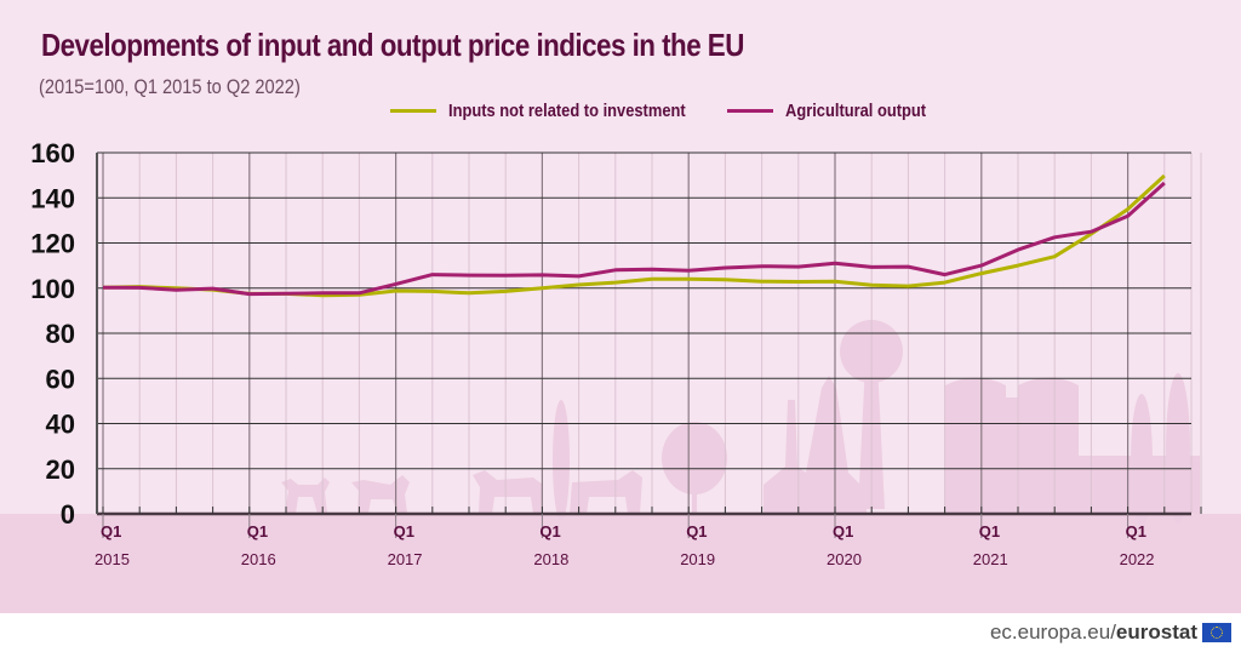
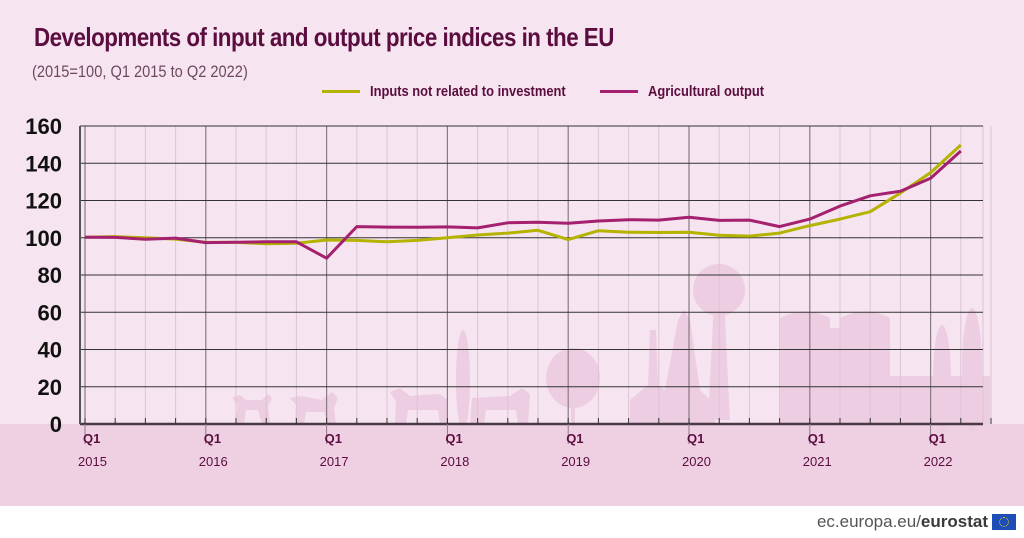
Agricultural output/2017Q1: 102 -> 89
Inputs not related to investment/2019Q1: 104 -> 99
